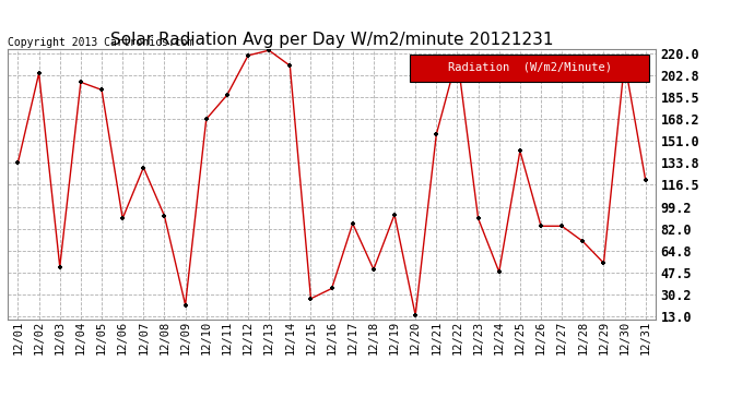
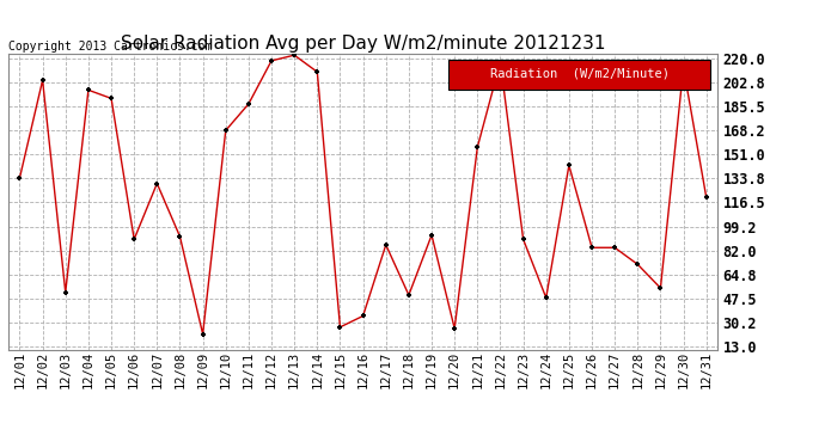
12/20: 14 -> 26
